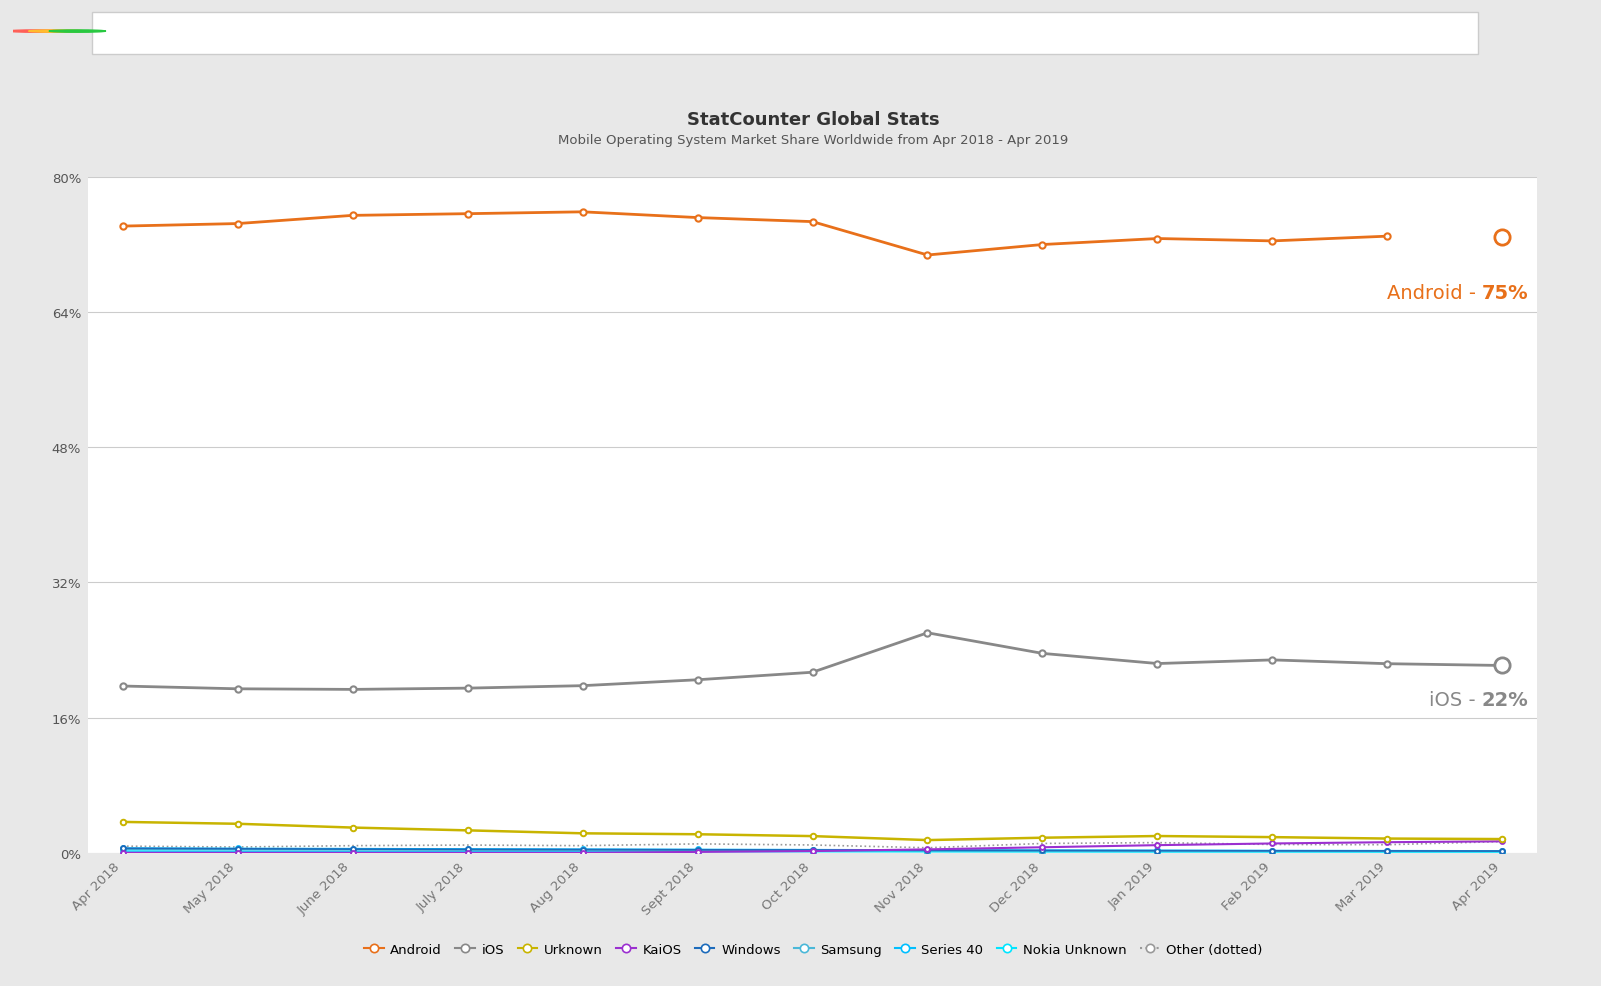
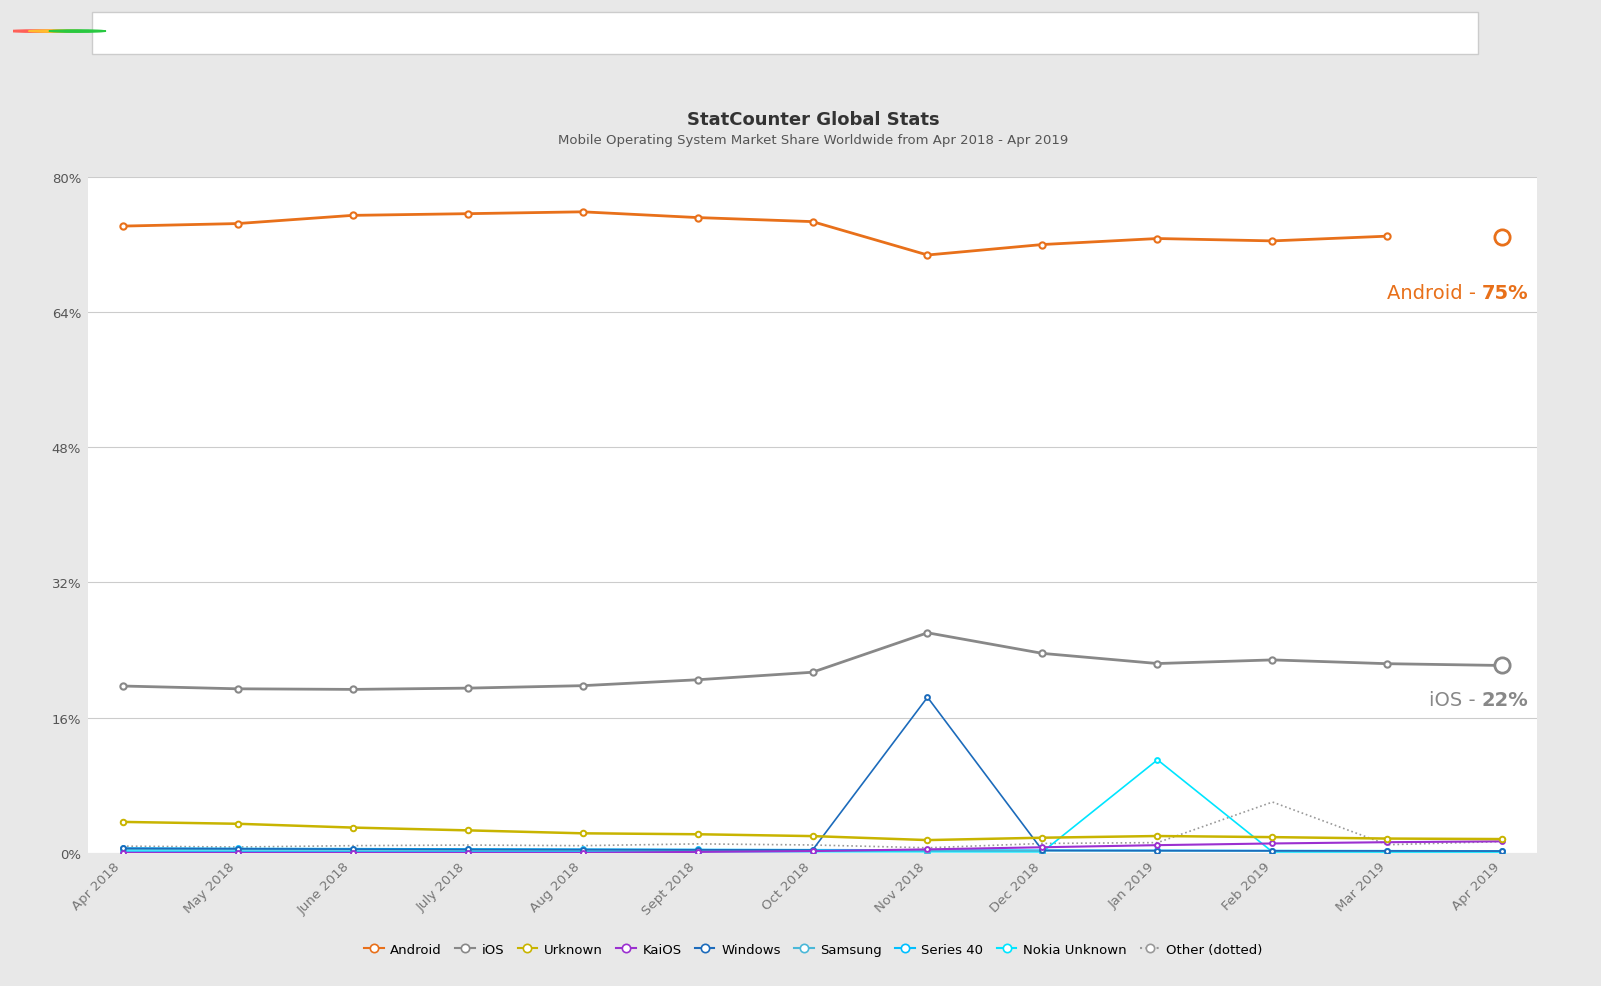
Windows/Nov 2018: 0.3% -> 18.4%
Nokia Unknown/Jan 2019: 0.1% -> 11.0%
Other (dotted)/Feb 2019: 1.0% -> 6.0%
